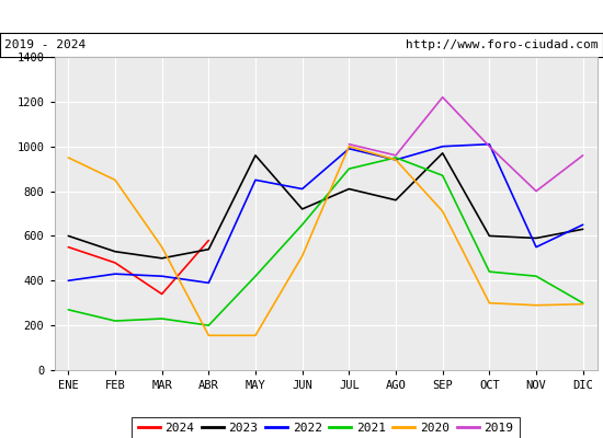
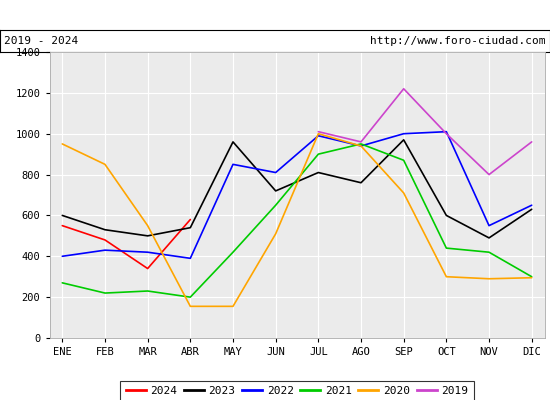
2023/NOV: 590 -> 490
